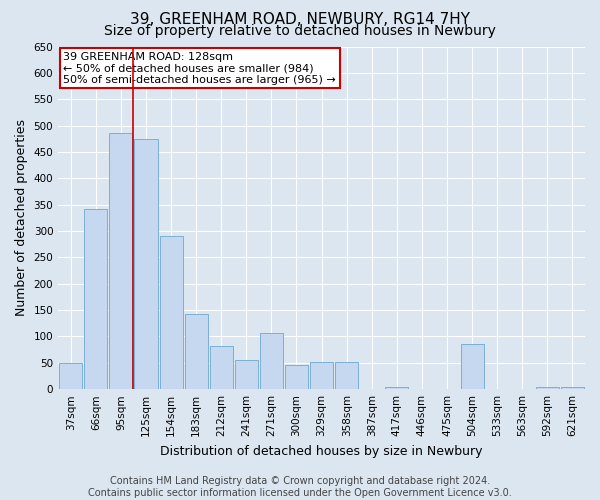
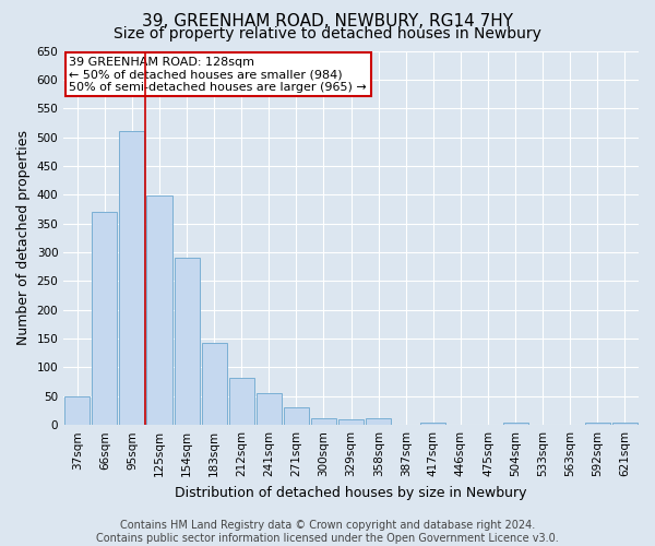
66sqm: 342 -> 370
95sqm: 486 -> 510
125sqm: 474 -> 398
271sqm: 106 -> 30
300sqm: 46 -> 11
329sqm: 52 -> 10
358sqm: 52 -> 12
504sqm: 86 -> 5
